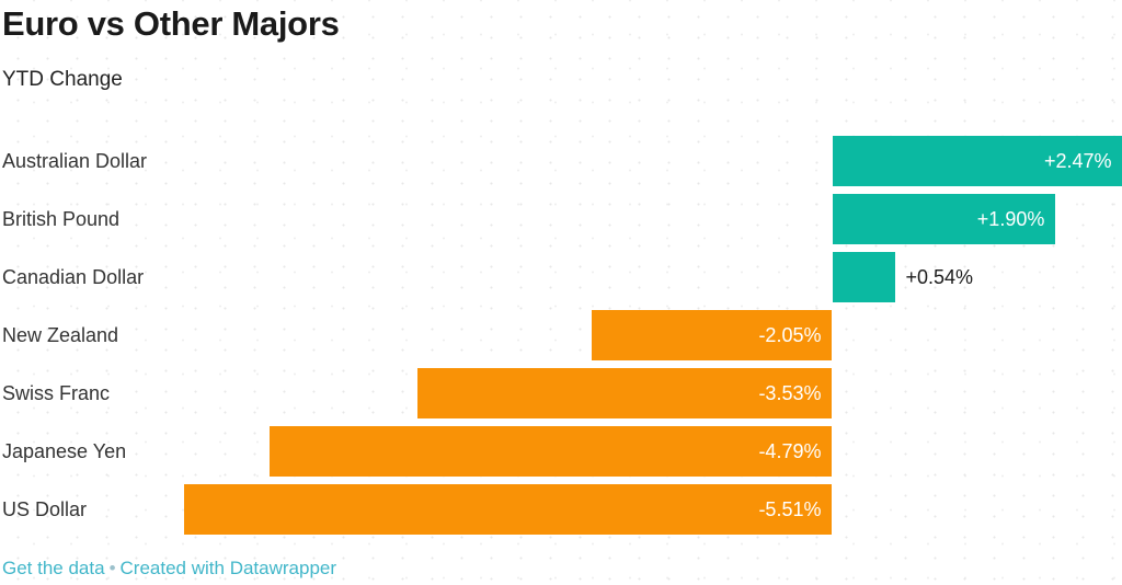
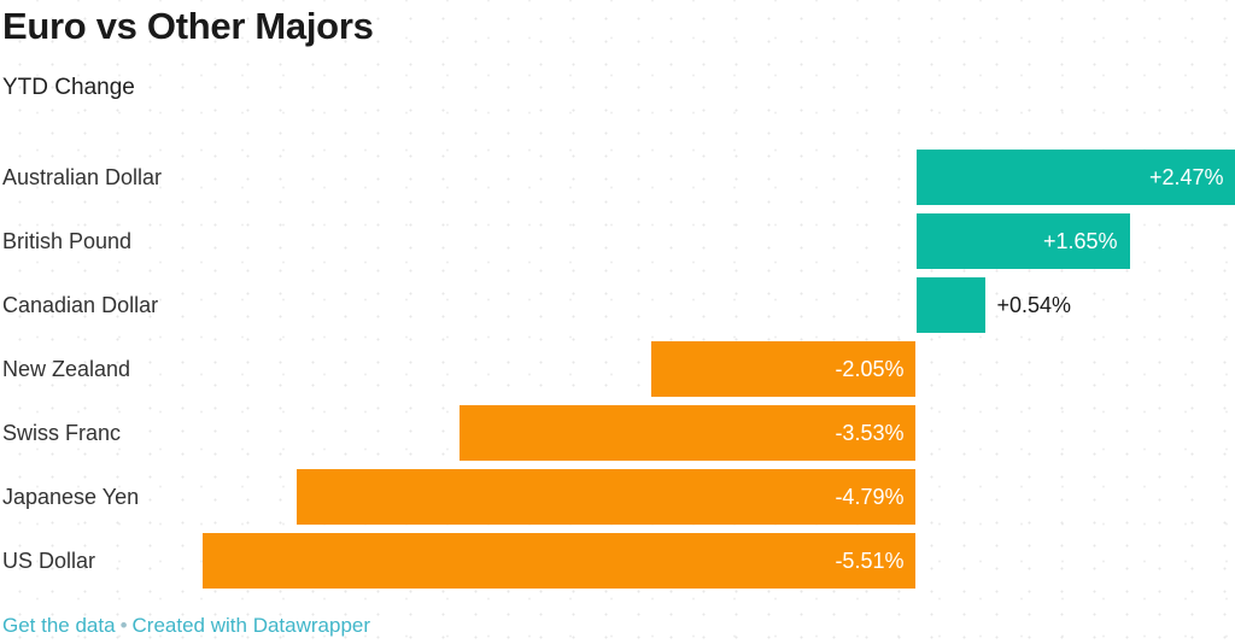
British Pound: +1.90% -> +1.65%
